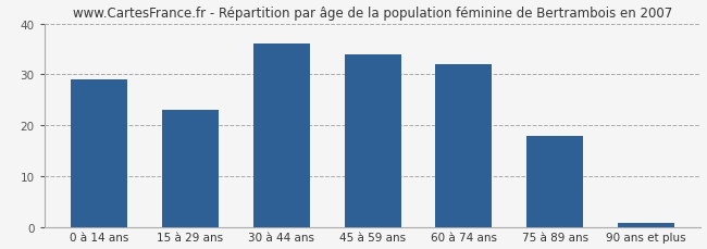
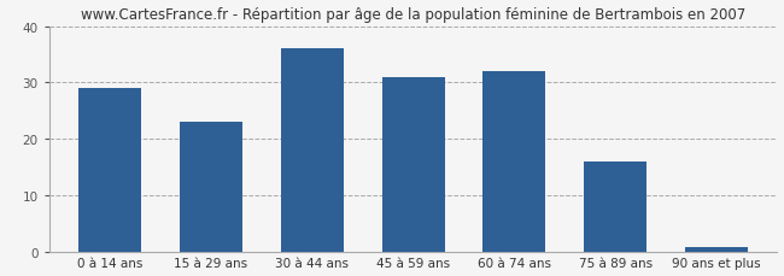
45 à 59 ans: 34 -> 31
75 à 89 ans: 18 -> 16
